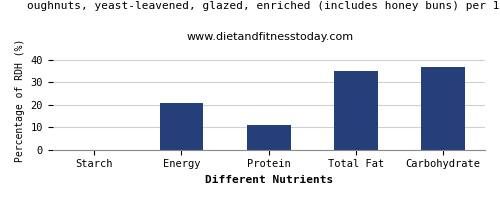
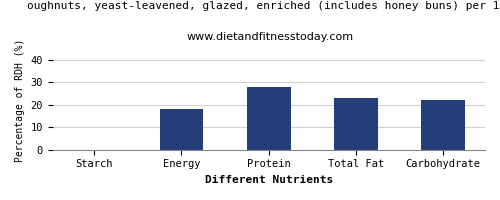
Energy: 21 -> 18
Protein: 11 -> 28
Total Fat: 35 -> 23
Carbohydrate: 37 -> 22
